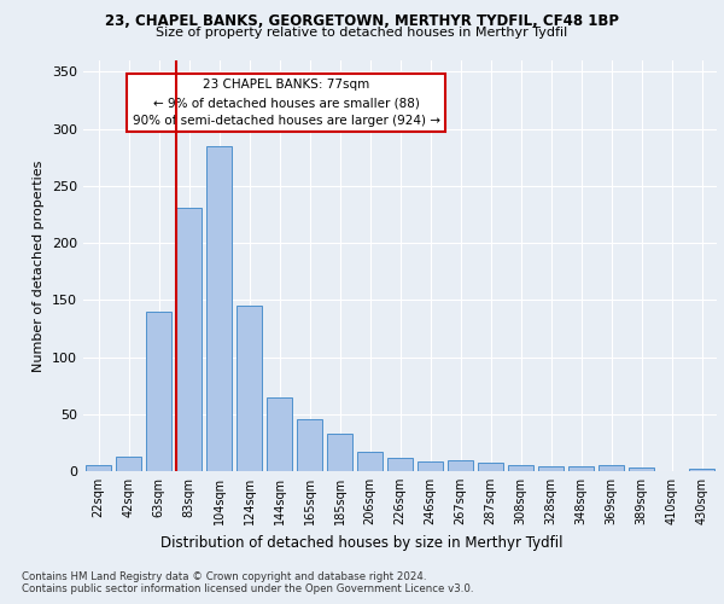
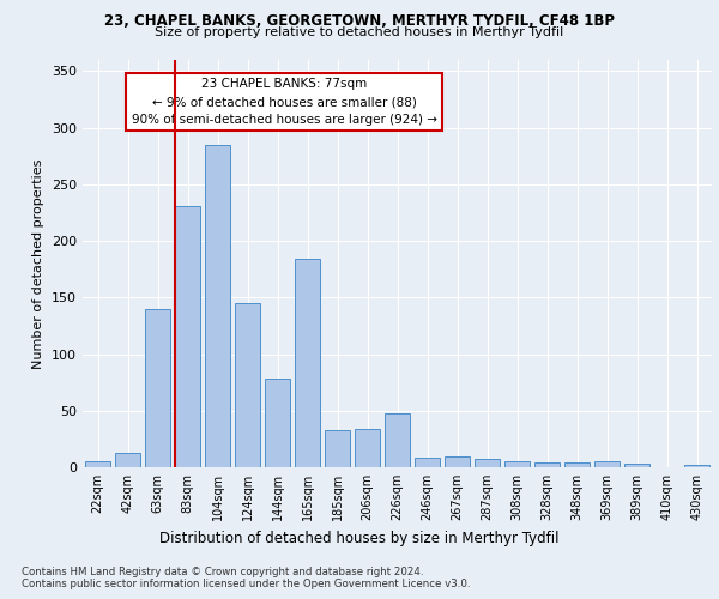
144sqm: 65 -> 78
165sqm: 46 -> 184
206sqm: 17 -> 34
226sqm: 12 -> 48
